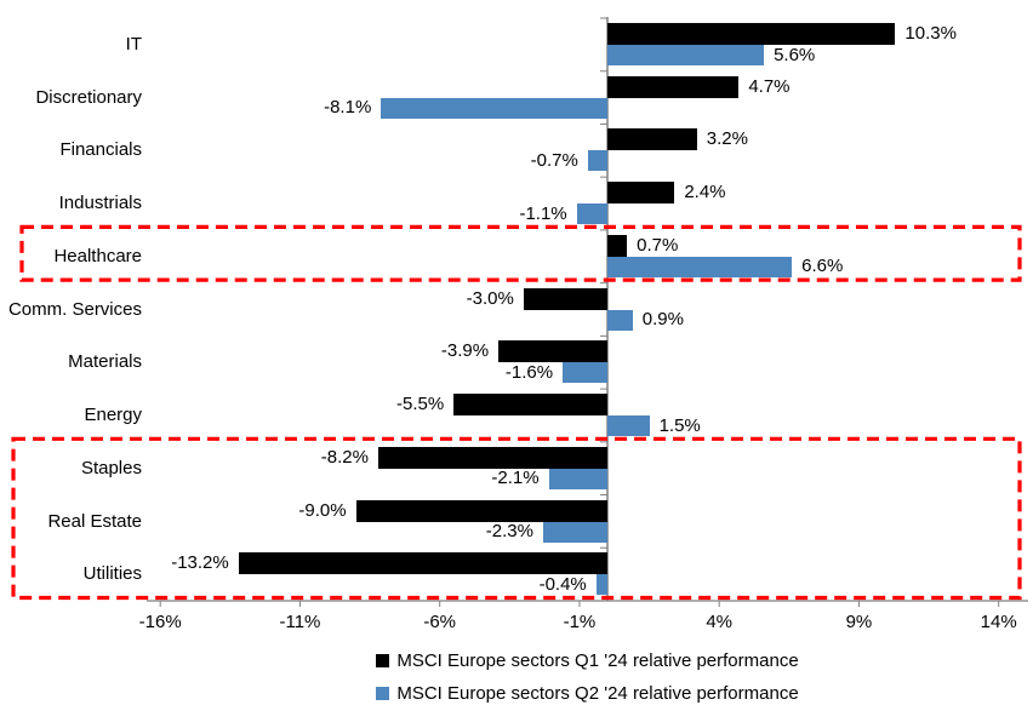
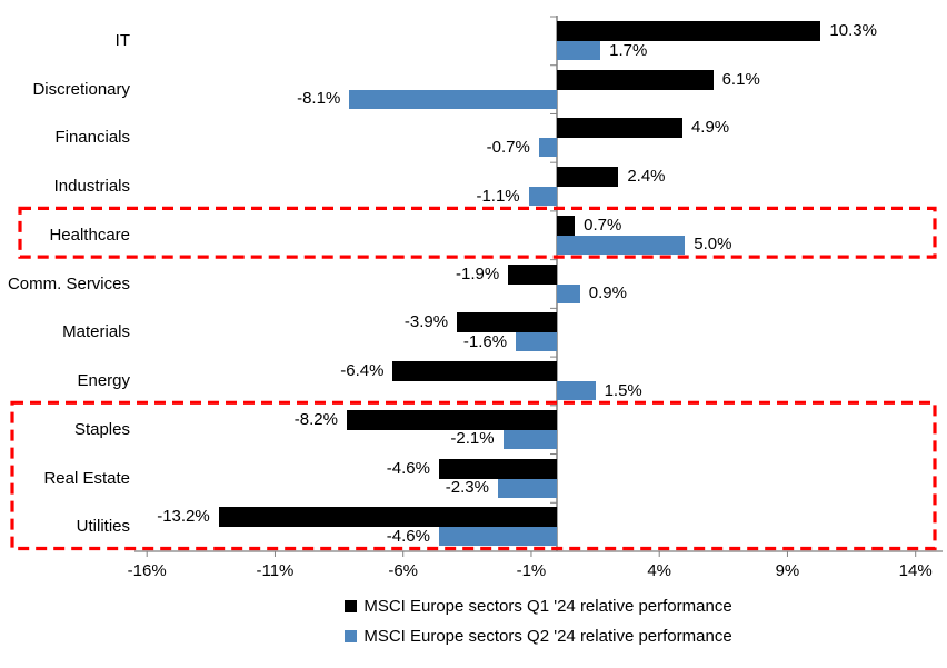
MSCI Europe sectors Q2 '24 relative performance/IT: 5.6% -> 1.7%
MSCI Europe sectors Q1 '24 relative performance/Discretionary: 4.7% -> 6.1%
MSCI Europe sectors Q1 '24 relative performance/Financials: 3.2% -> 4.9%
MSCI Europe sectors Q2 '24 relative performance/Healthcare: 6.6% -> 5.0%
MSCI Europe sectors Q1 '24 relative performance/Comm. Services: -3.0% -> -1.9%
MSCI Europe sectors Q1 '24 relative performance/Energy: -5.5% -> -6.4%
MSCI Europe sectors Q1 '24 relative performance/Real Estate: -9.0% -> -4.6%
MSCI Europe sectors Q2 '24 relative performance/Utilities: -0.4% -> -4.6%
